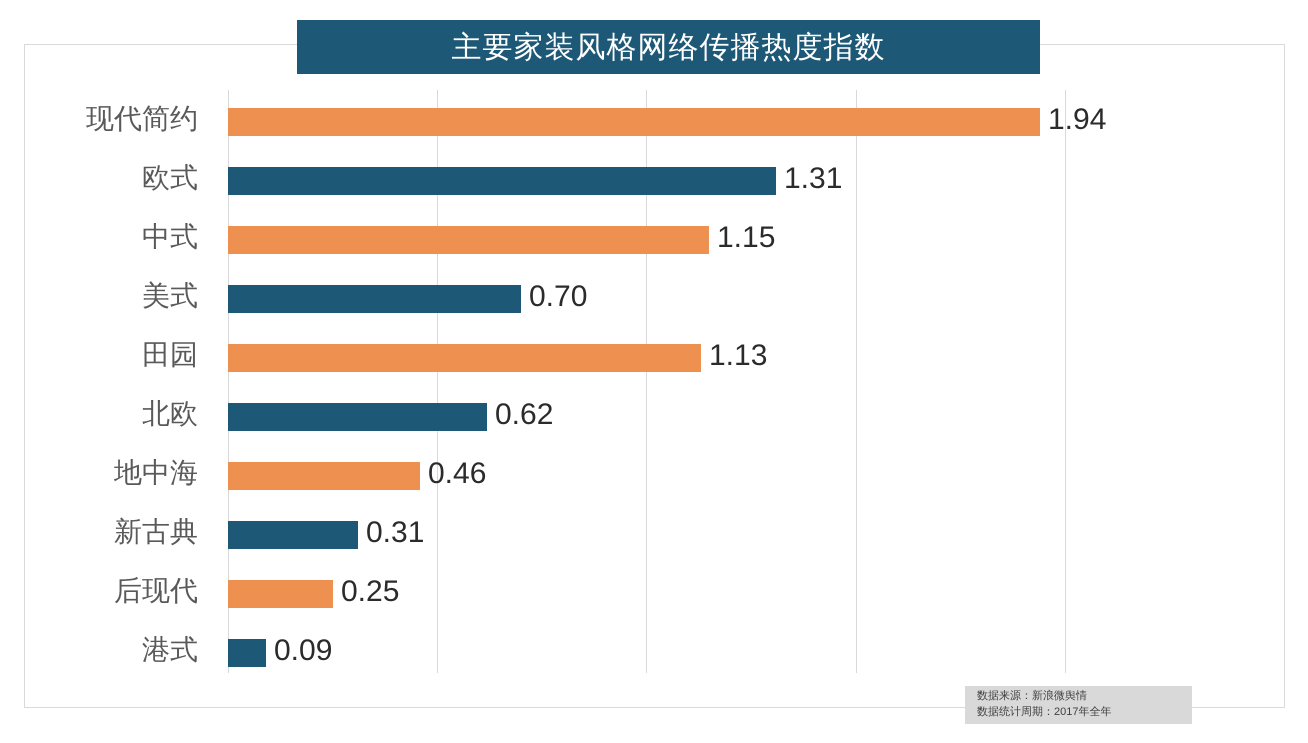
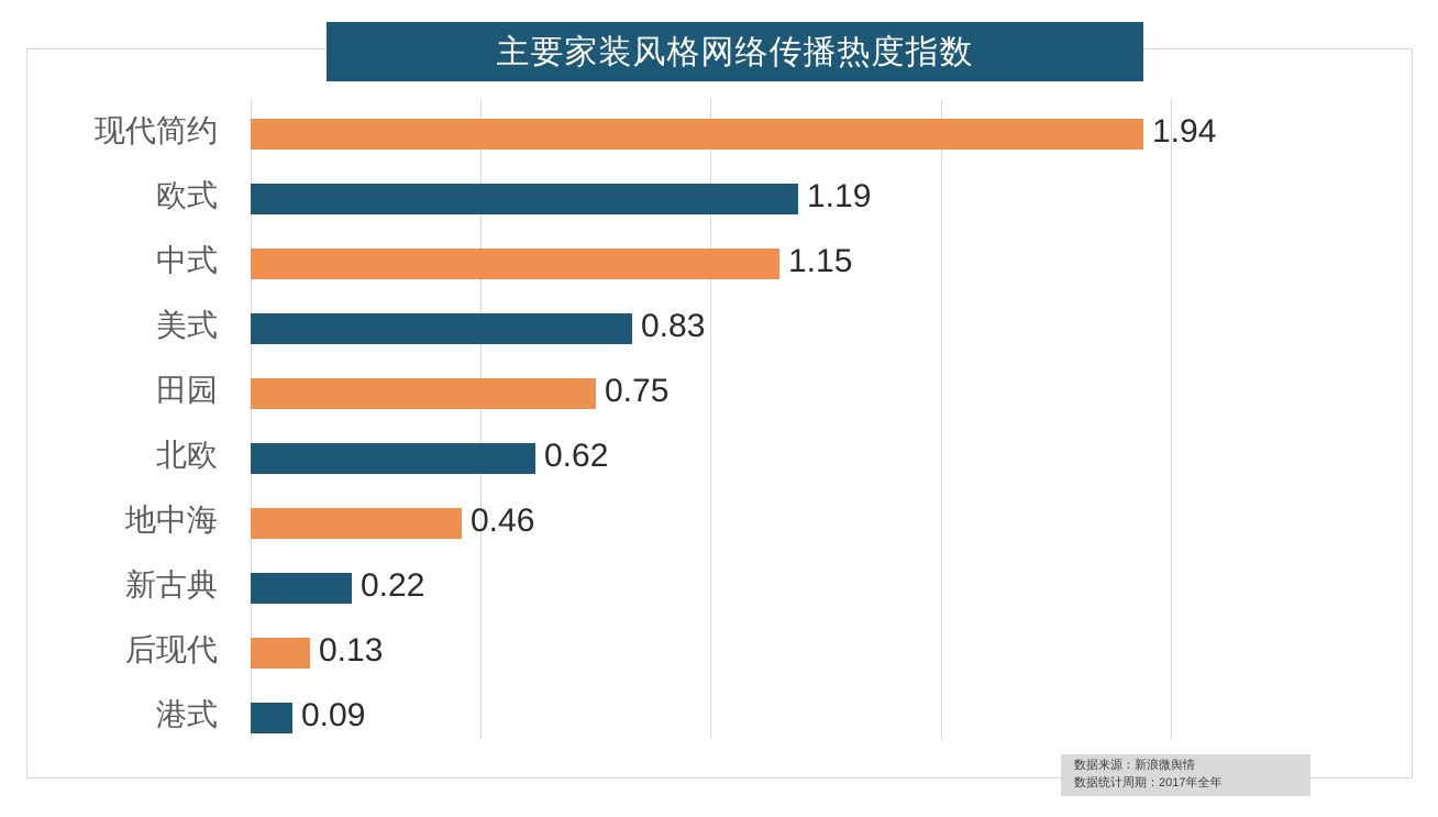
欧式: 1.31 -> 1.19
美式: 0.70 -> 0.83
田园: 1.13 -> 0.75
新古典: 0.31 -> 0.22
后现代: 0.25 -> 0.13
